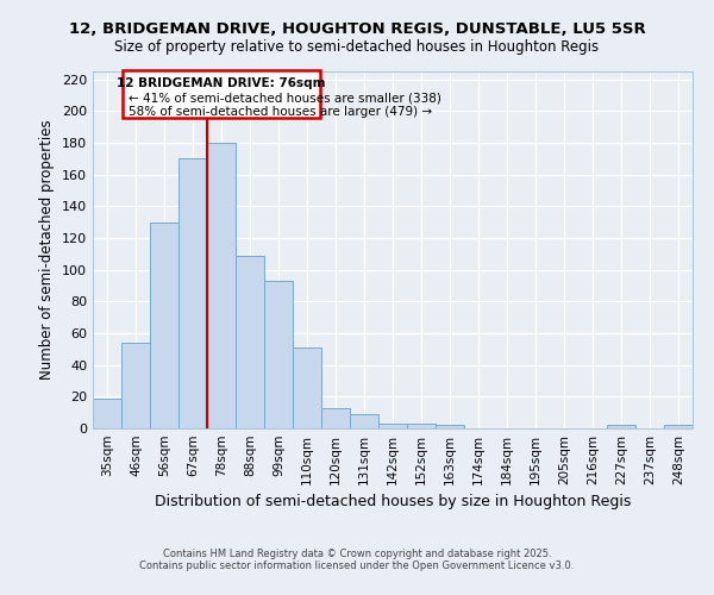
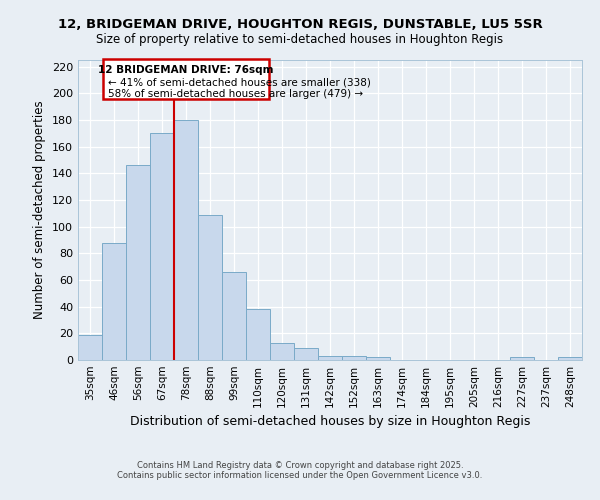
46sqm: 54 -> 88
56sqm: 130 -> 146
99sqm: 93 -> 66
110sqm: 51 -> 38
